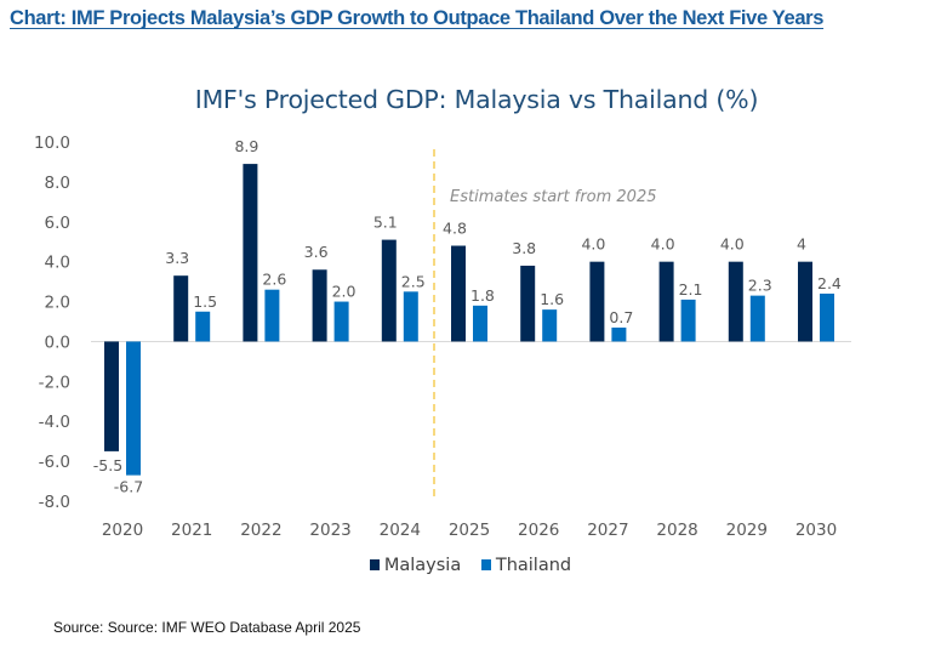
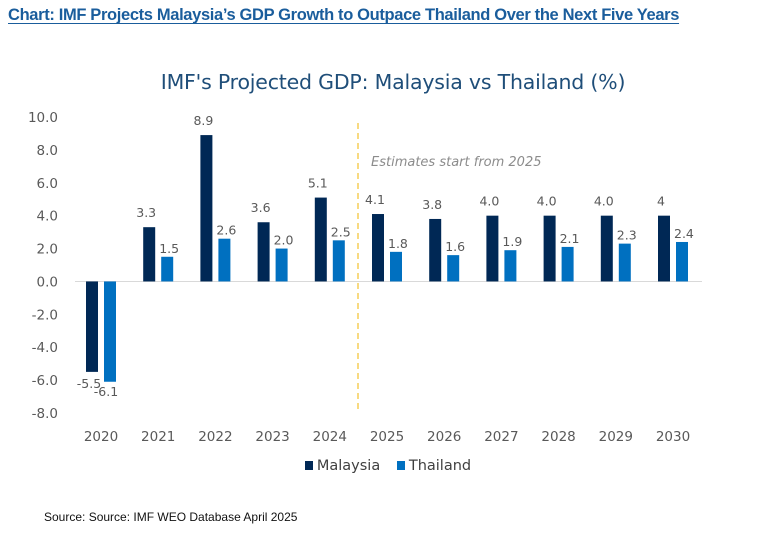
Thailand/2020: -6.7 -> -6.1
Malaysia/2025: 4.8 -> 4.1
Thailand/2027: 0.7 -> 1.9
